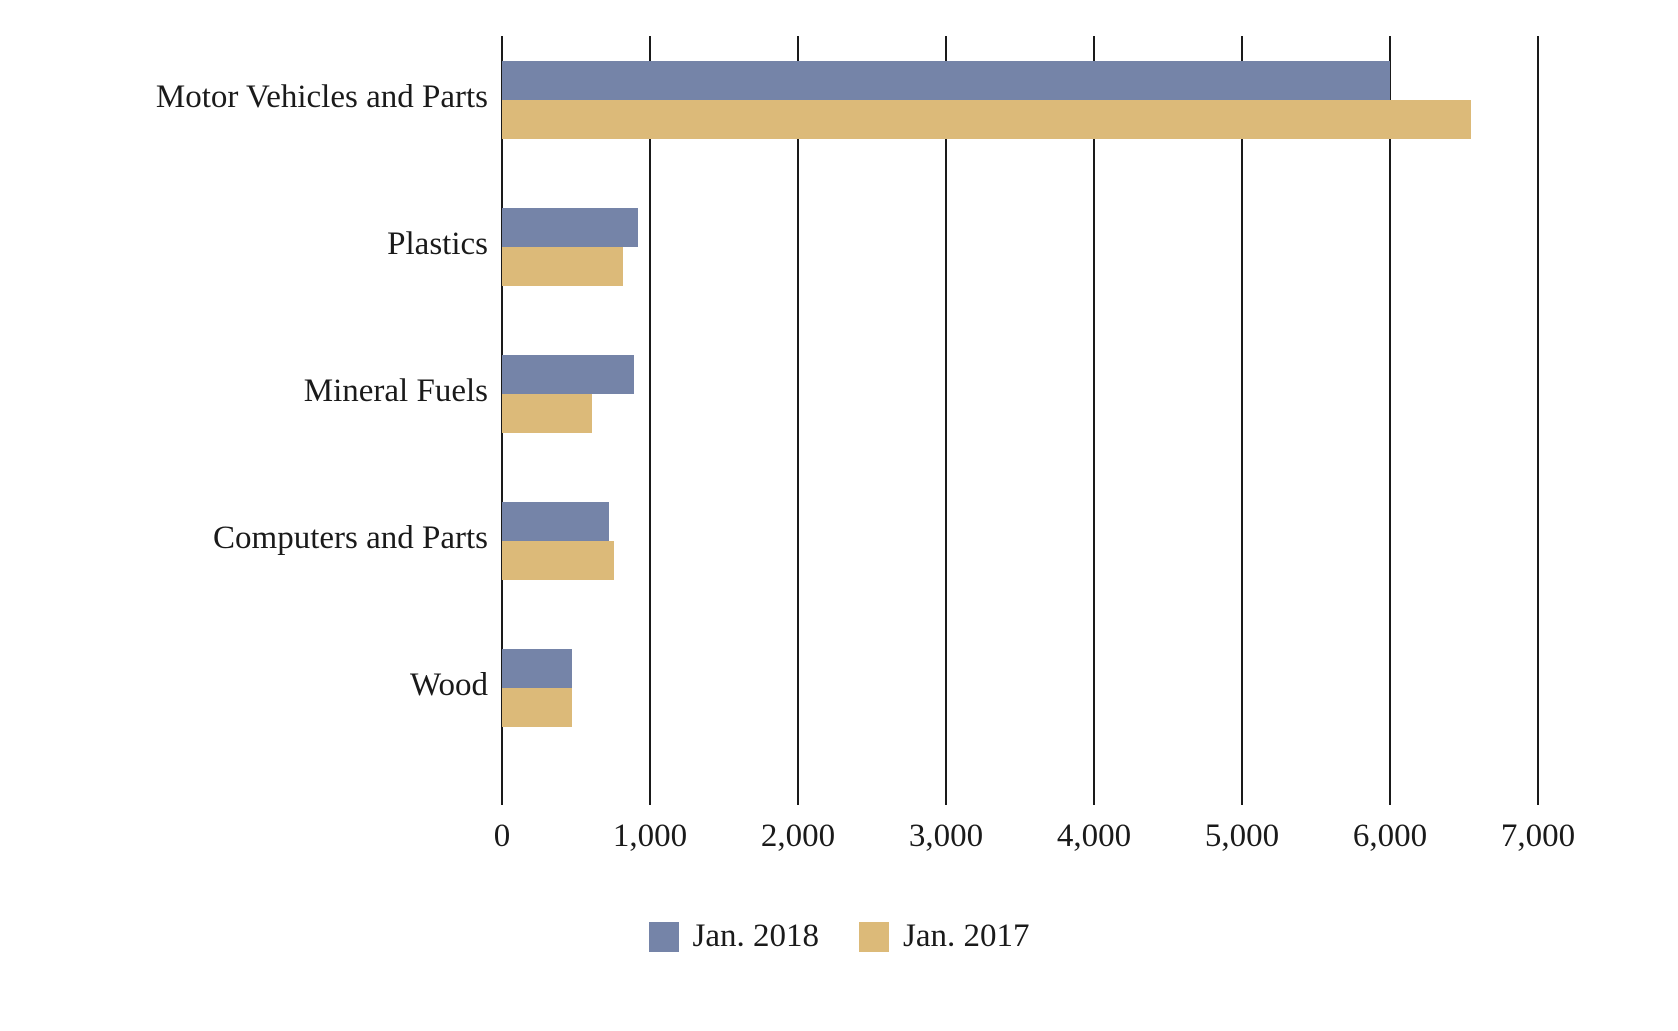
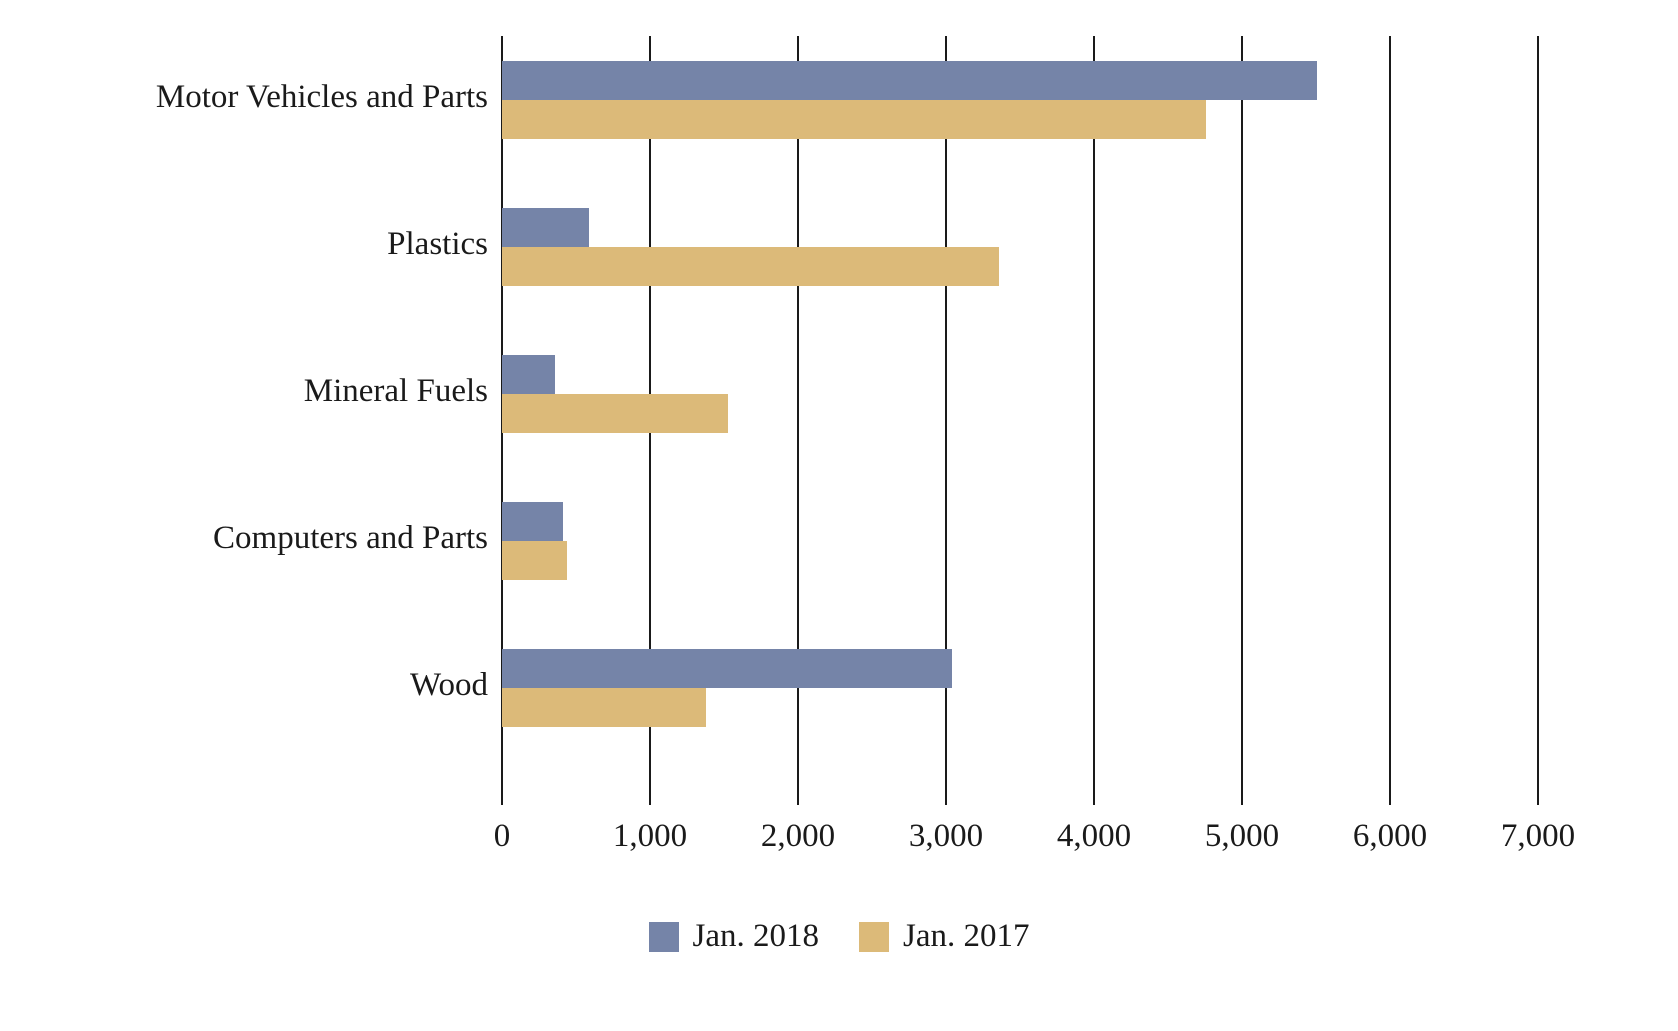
Jan. 2018/Motor Vehicles and Parts: 6000 -> 5510
Jan. 2017/Motor Vehicles and Parts: 6550 -> 4760
Jan. 2018/Plastics: 920 -> 590
Jan. 2017/Plastics: 820 -> 3360
Jan. 2018/Mineral Fuels: 890 -> 360
Jan. 2017/Mineral Fuels: 610 -> 1530
Jan. 2018/Computers and Parts: 720 -> 410
Jan. 2017/Computers and Parts: 760 -> 440
Jan. 2018/Wood: 470 -> 3040
Jan. 2017/Wood: 470 -> 1380
